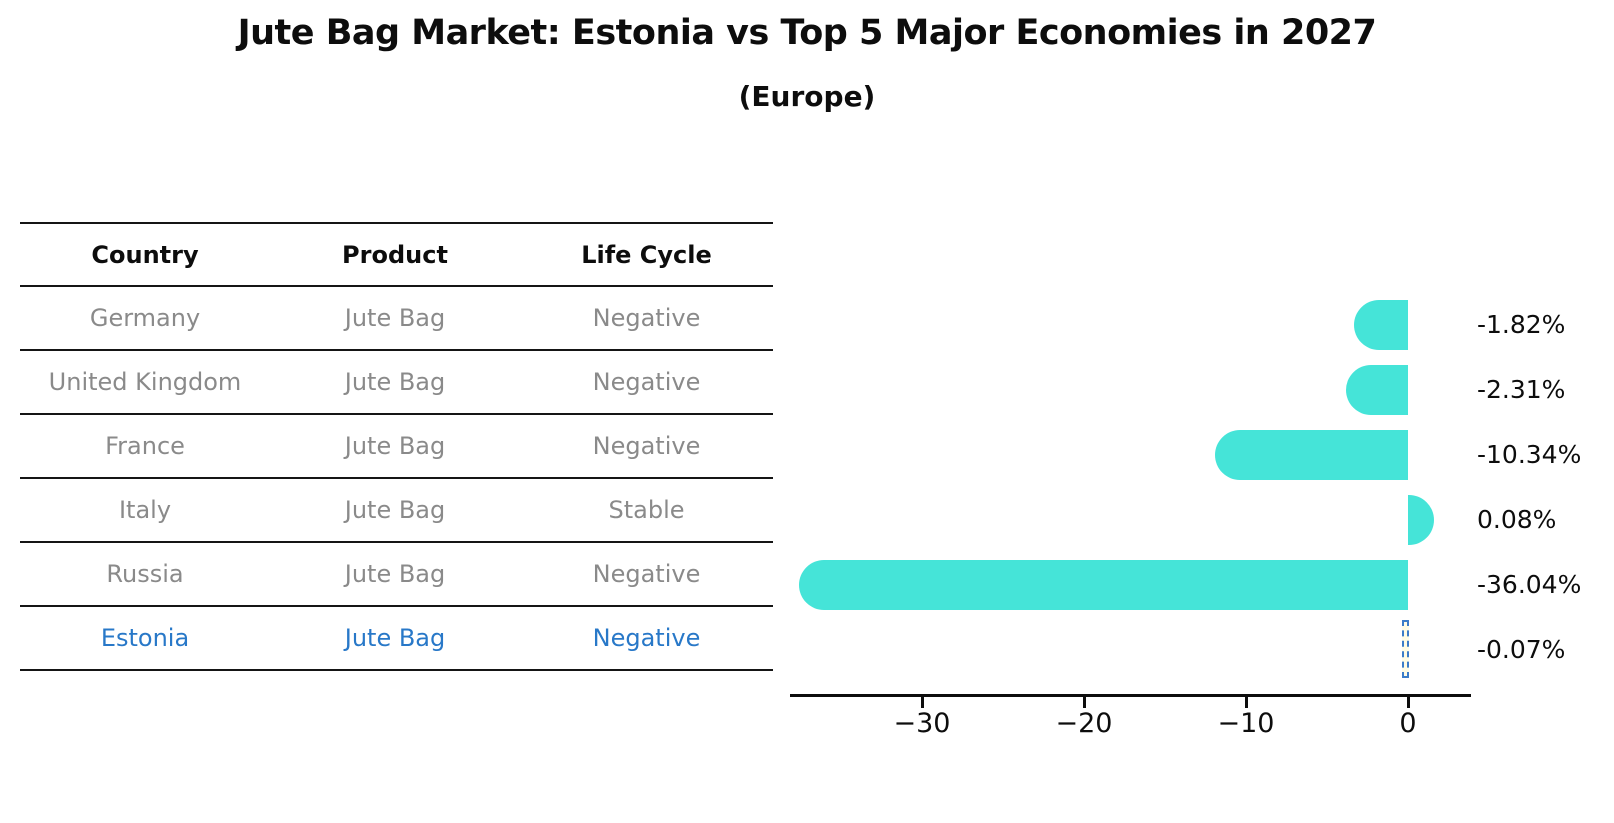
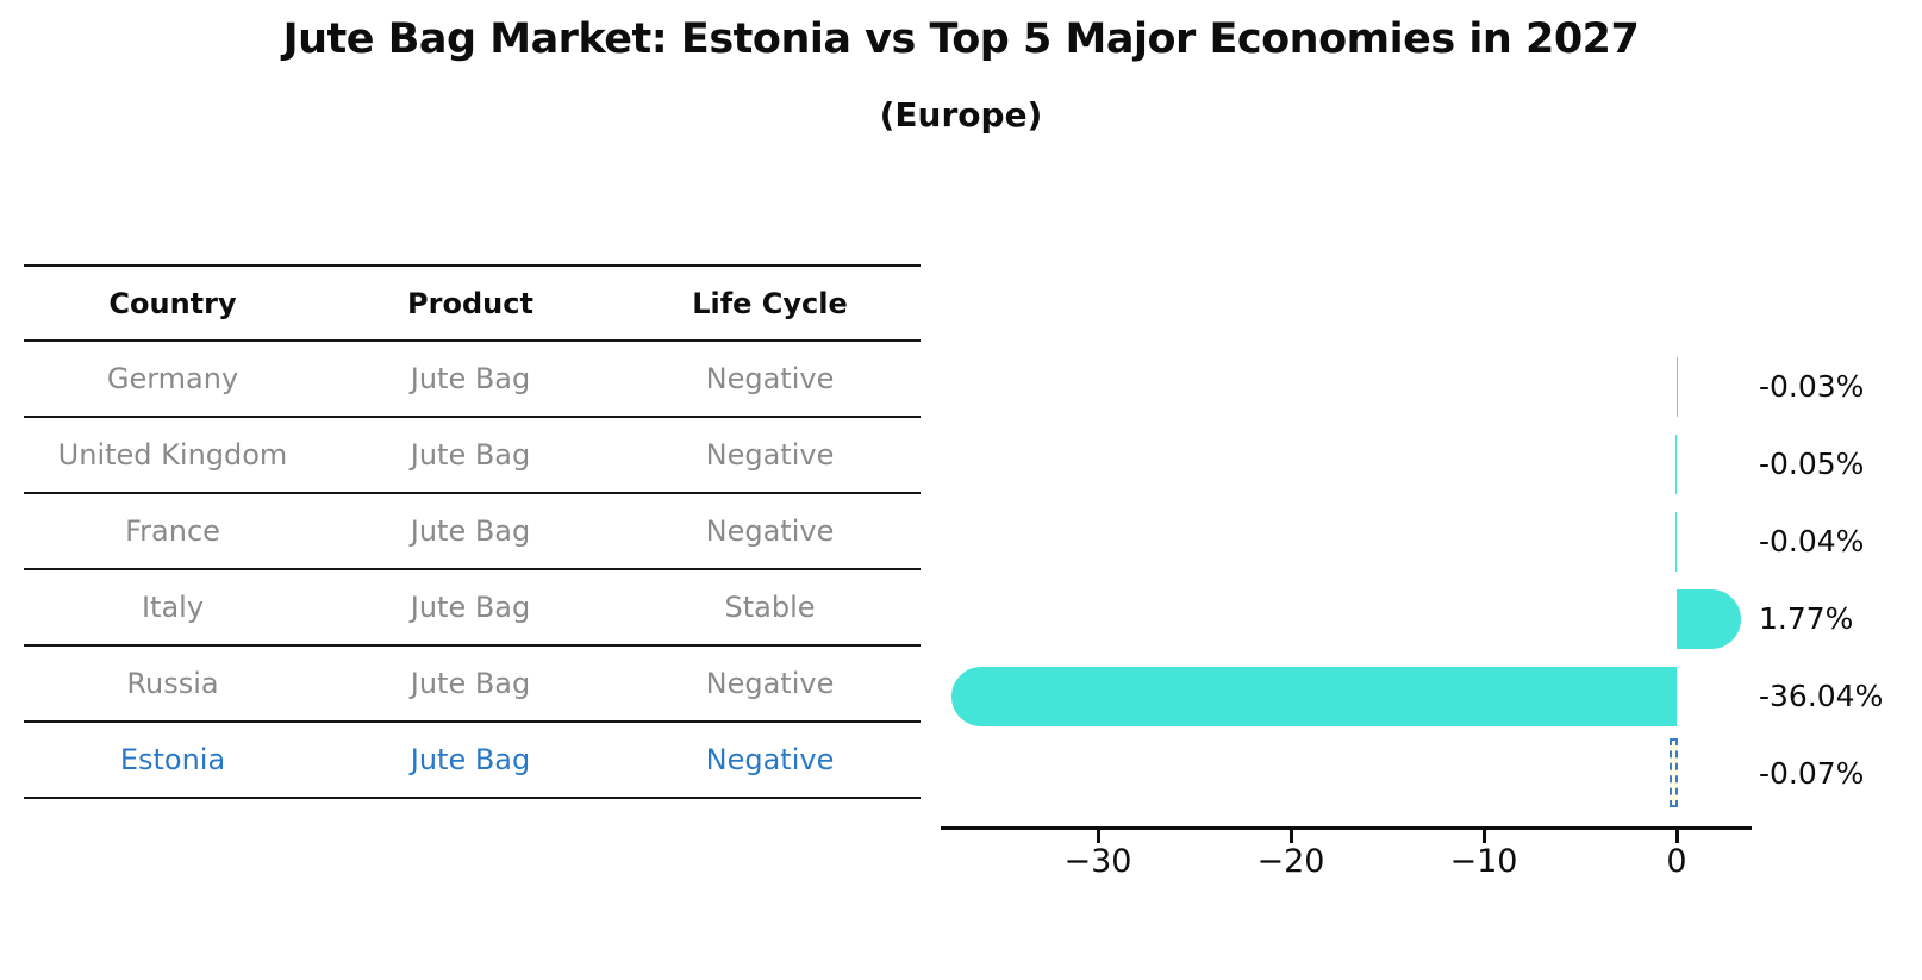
Germany: -1.82% -> -0.03%
United Kingdom: -2.31% -> -0.05%
France: -10.34% -> -0.04%
Italy: 0.08% -> 1.77%
